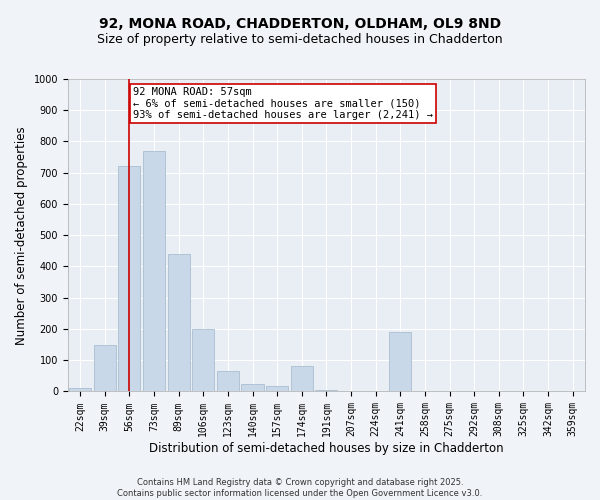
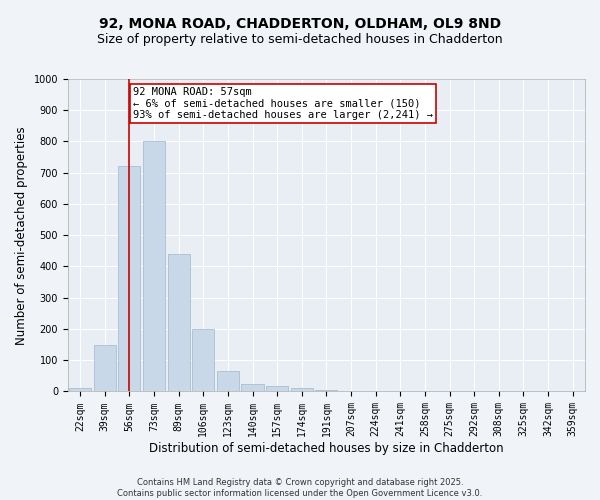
73sqm: 770 -> 800
174sqm: 80 -> 12
241sqm: 190 -> 1
